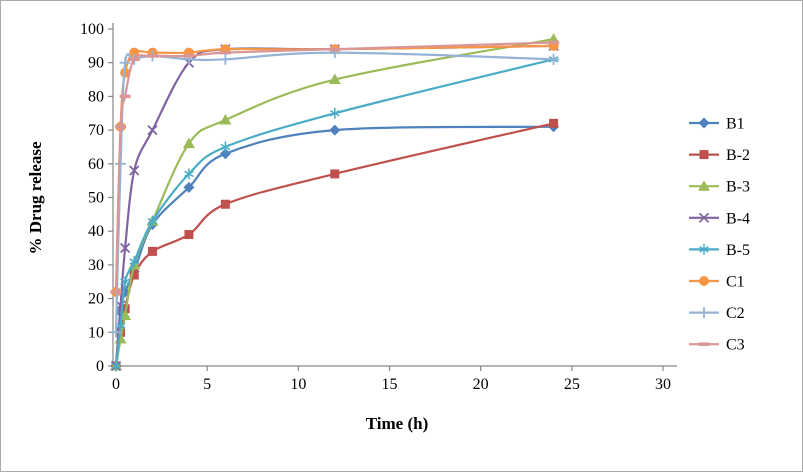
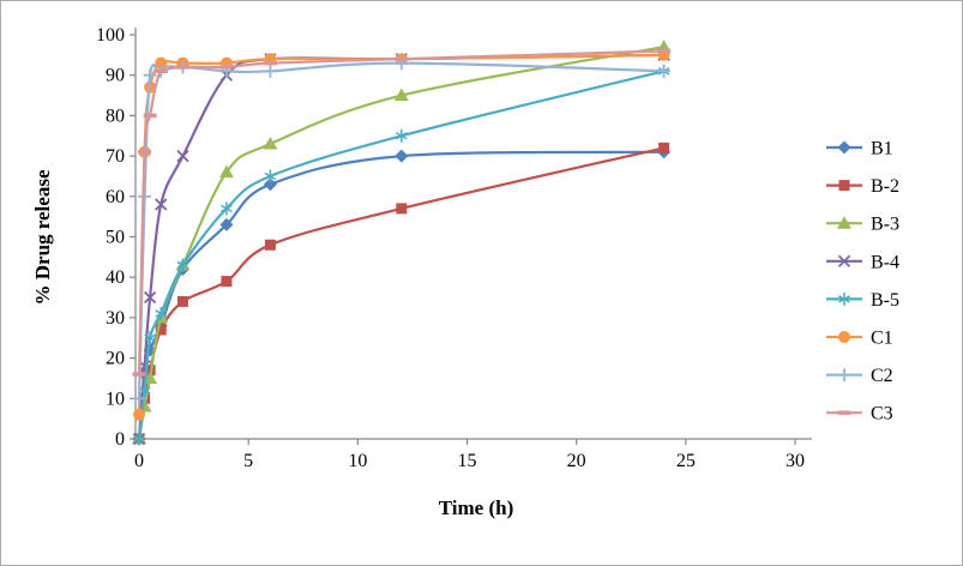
C1/0: 22 -> 6
C3/0: 22 -> 16
